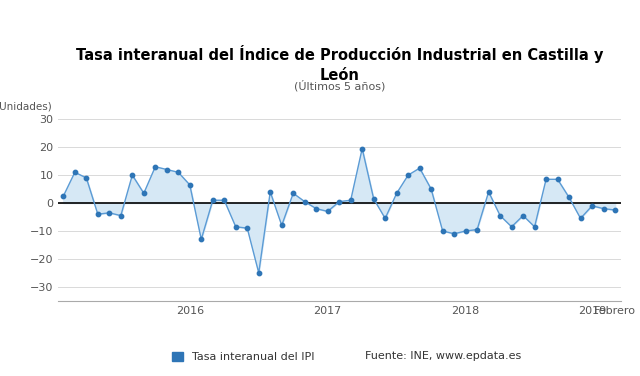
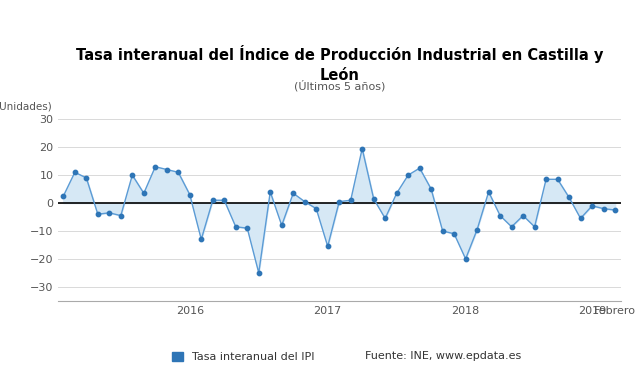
2016: 6.5 -> 3.0
2017: -3.0 -> -15.5
2018: -10.0 -> -20.0
